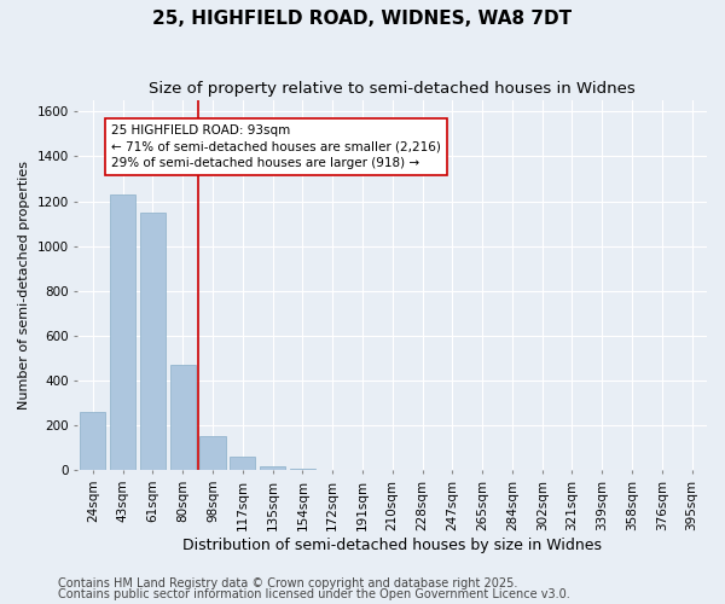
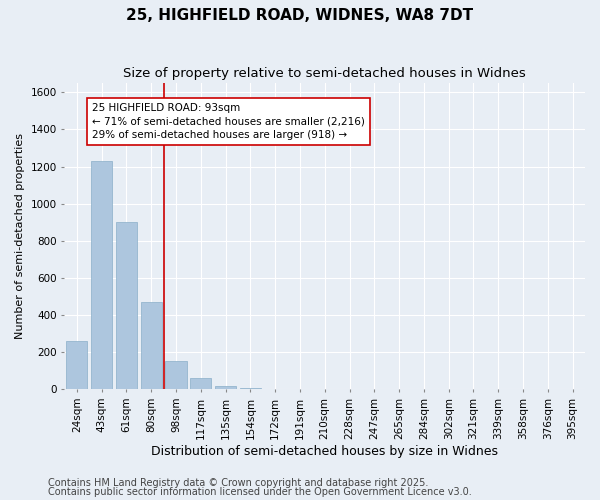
61sqm: 1150 -> 900
